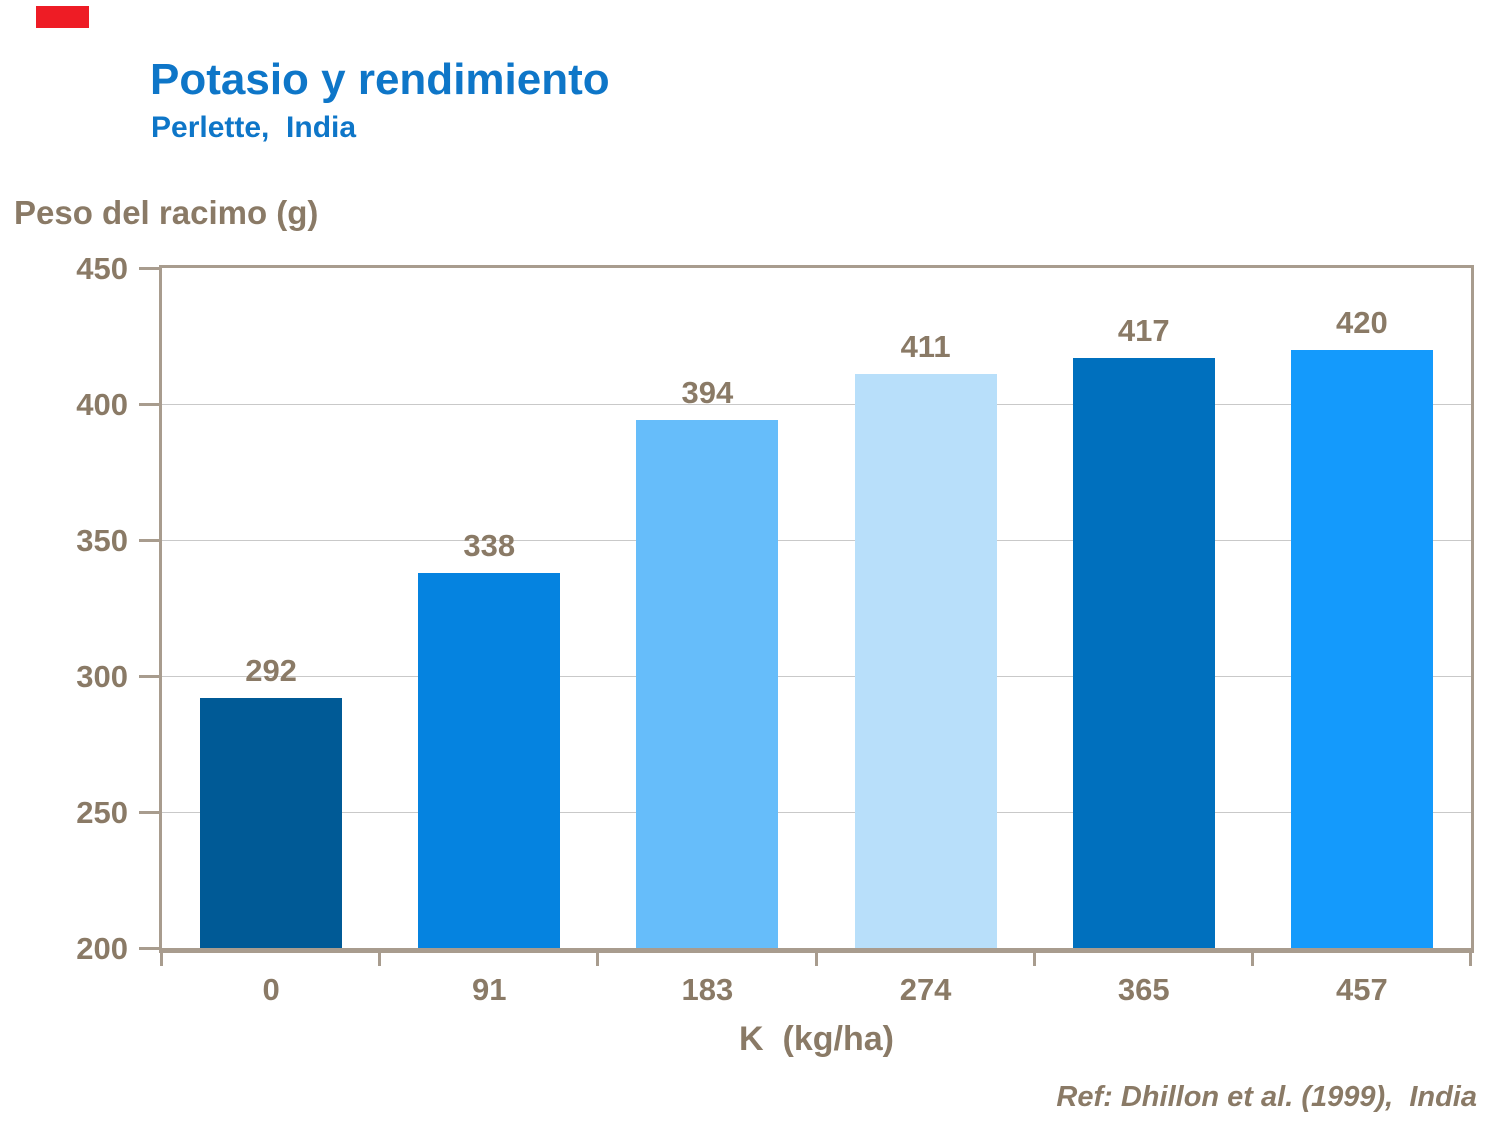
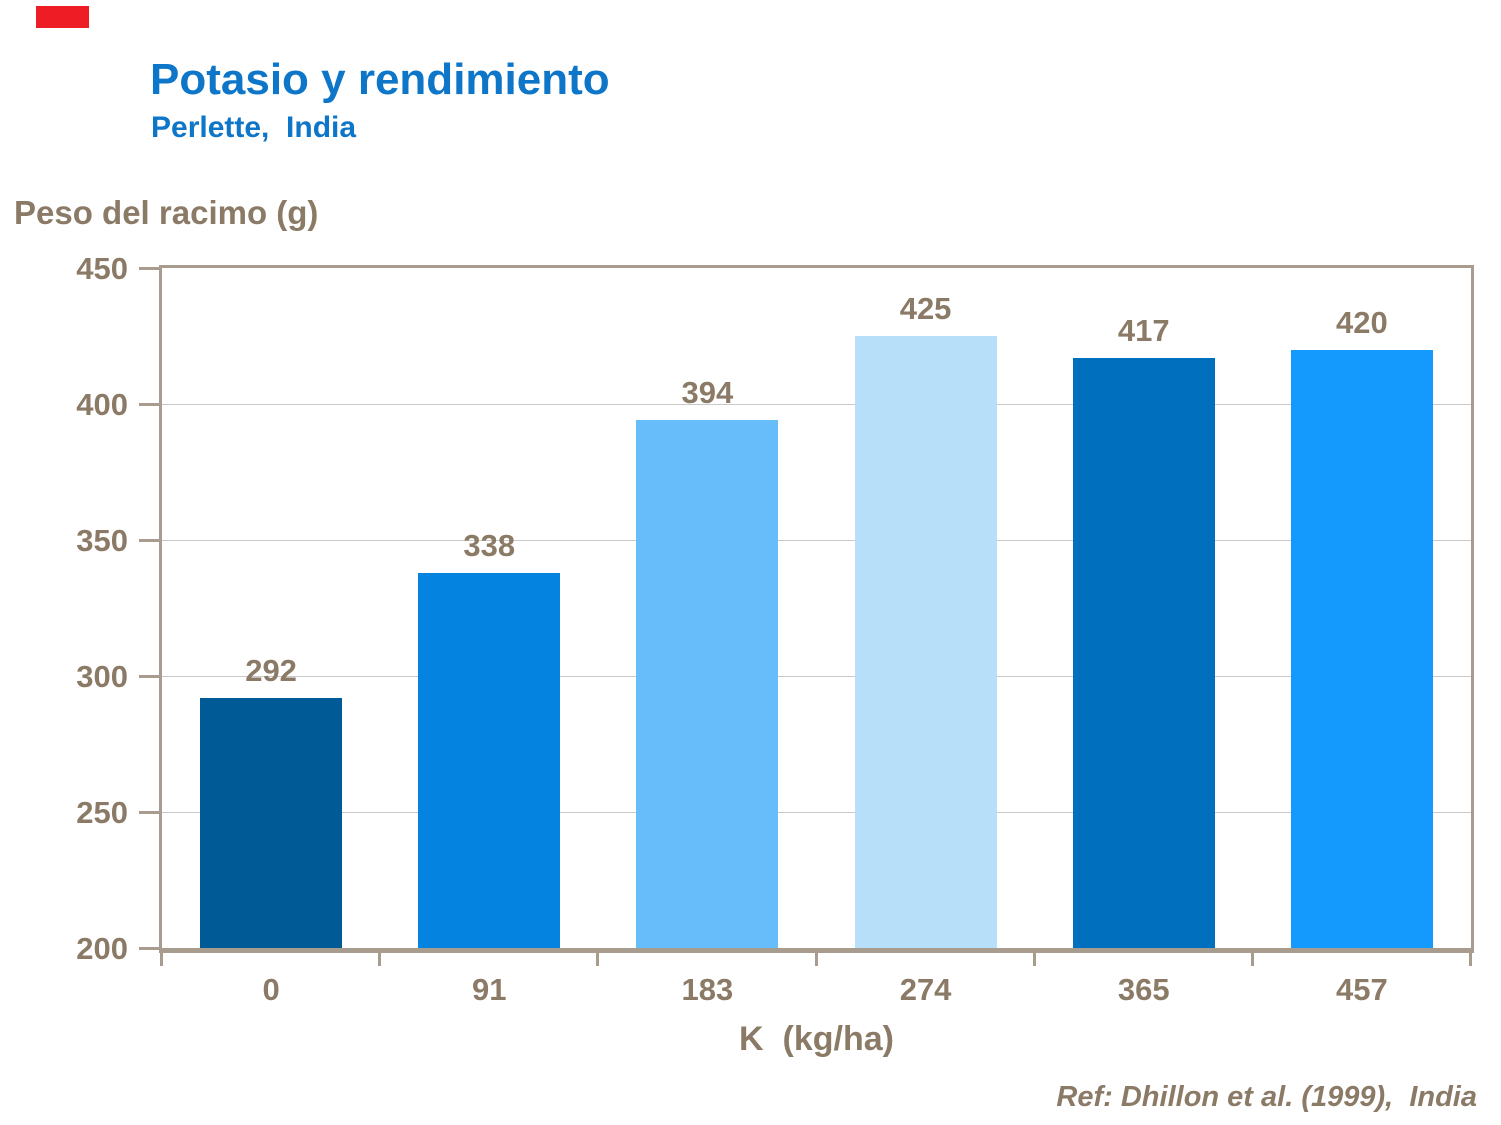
274: 411 -> 425
